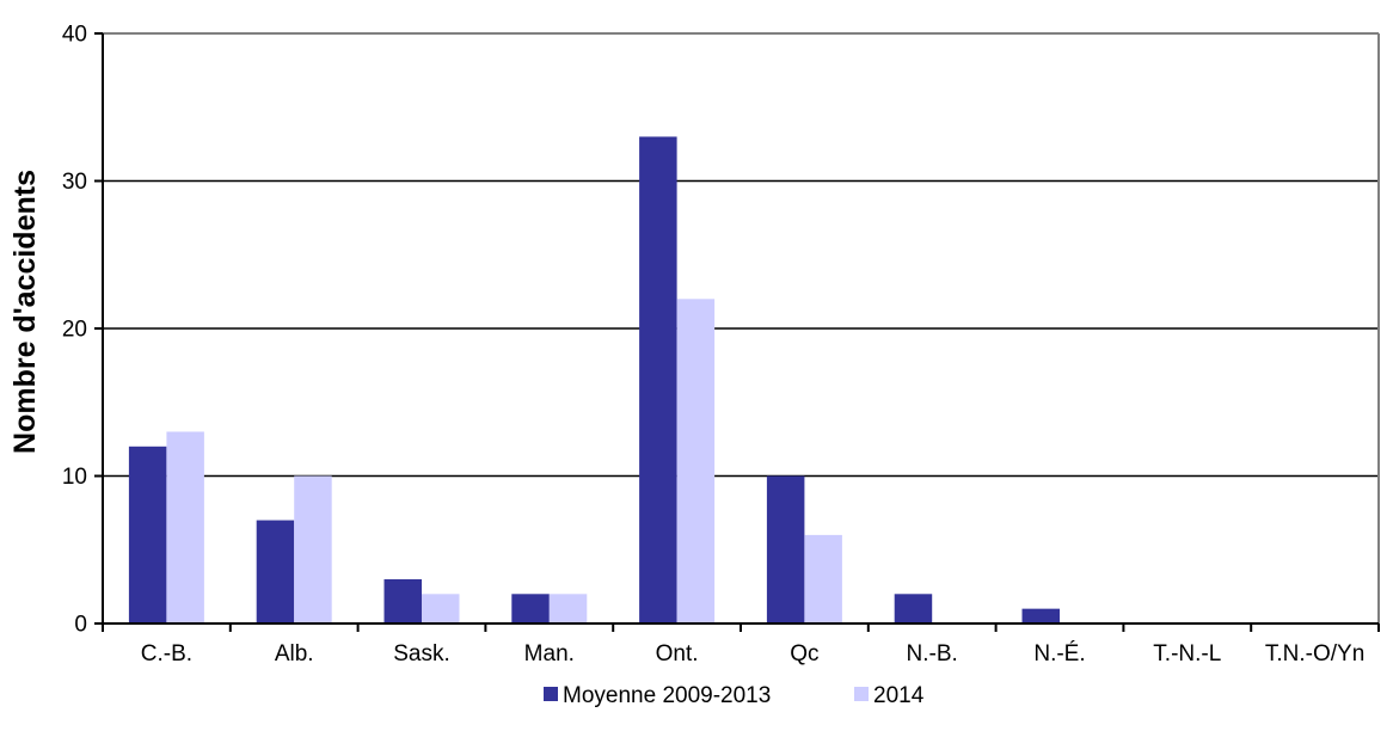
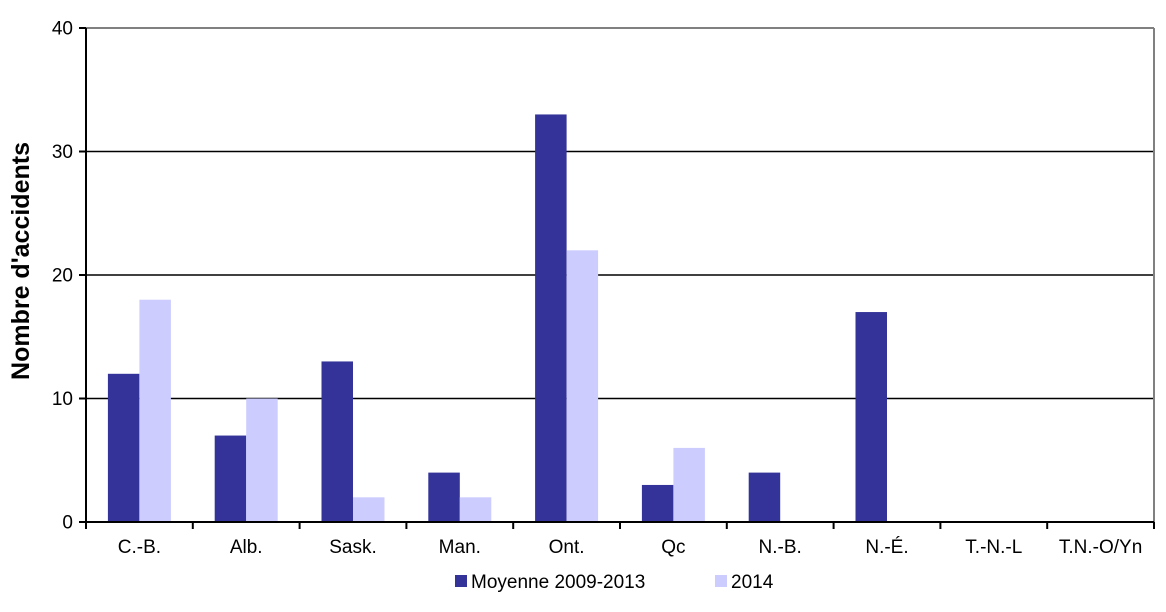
2014/C.-B.: 13 -> 18
Moyenne 2009-2013/Sask.: 3 -> 13
Moyenne 2009-2013/Man.: 2 -> 4
Moyenne 2009-2013/Qc: 10 -> 3
Moyenne 2009-2013/N.-B.: 2 -> 4
Moyenne 2009-2013/N.-É.: 1 -> 17
